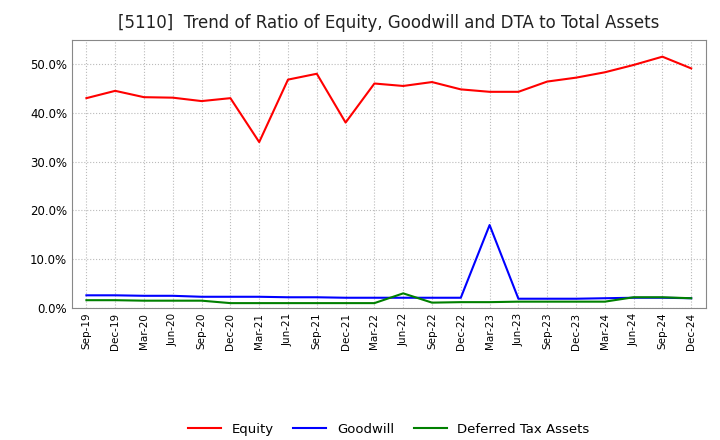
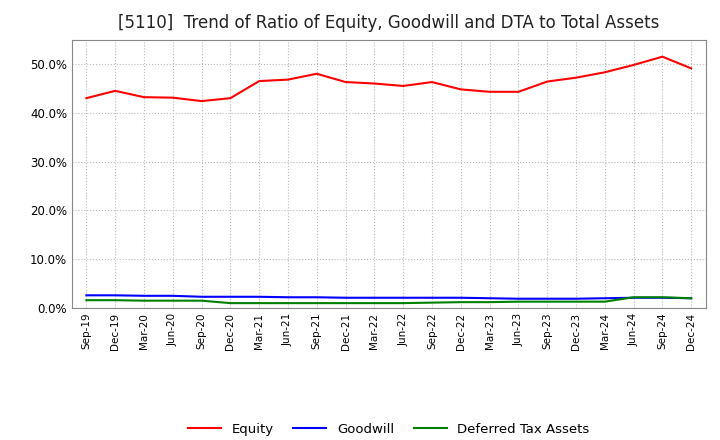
Equity/Mar-21: 34.0% -> 46.5%
Equity/Dec-21: 38.0% -> 46.3%
Deferred Tax Assets/Jun-22: 3.0% -> 1.0%
Goodwill/Mar-23: 17.0% -> 2.0%
